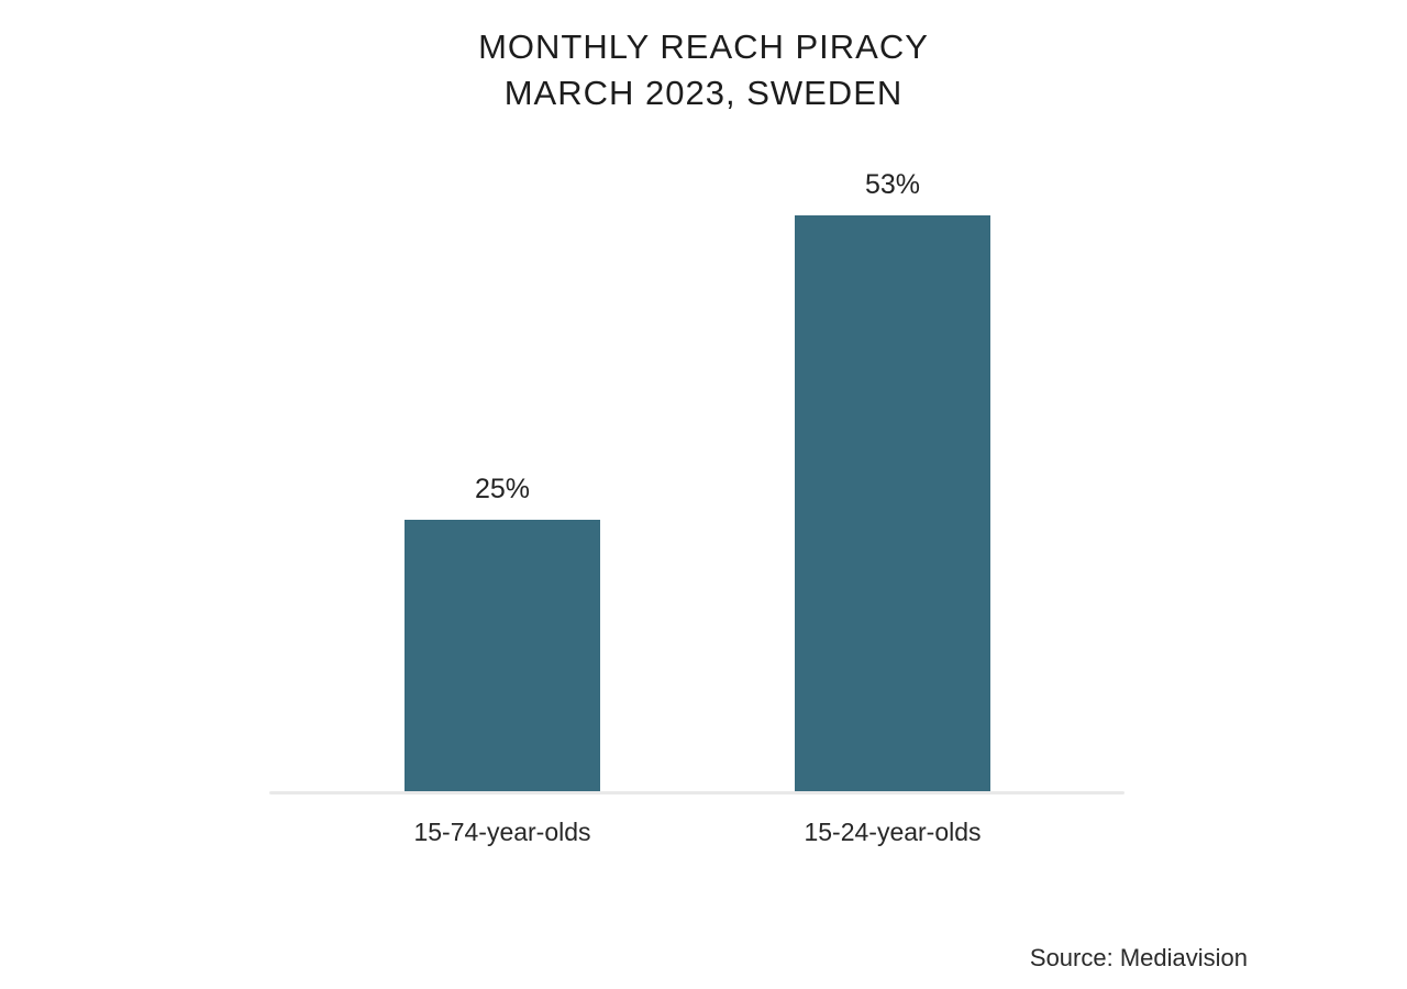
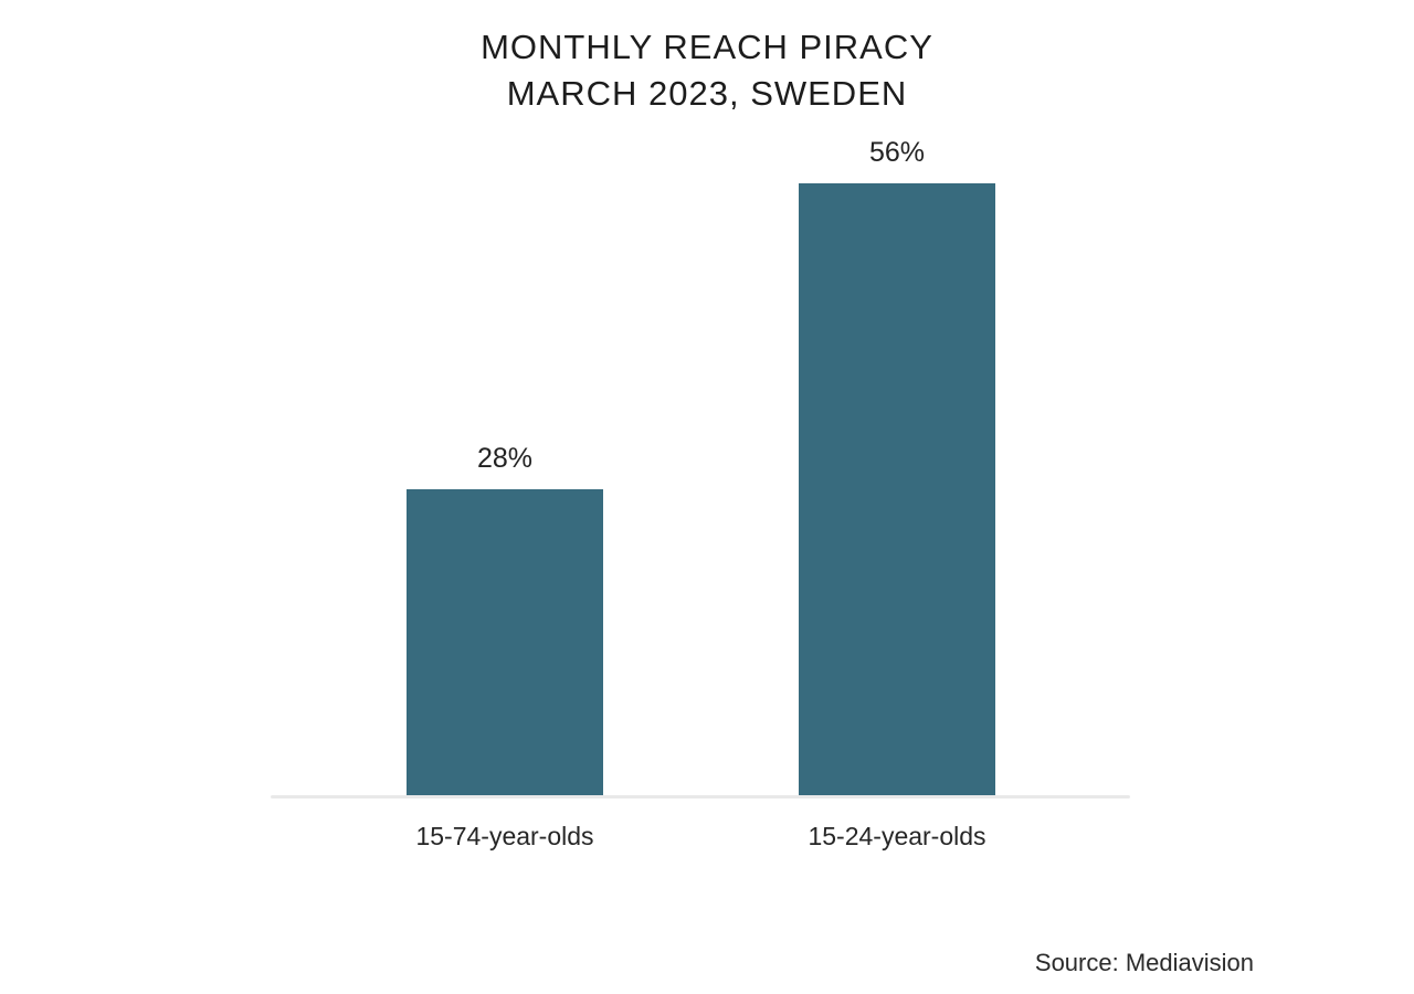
15-74-year-olds: 25% -> 28%
15-24-year-olds: 53% -> 56%
